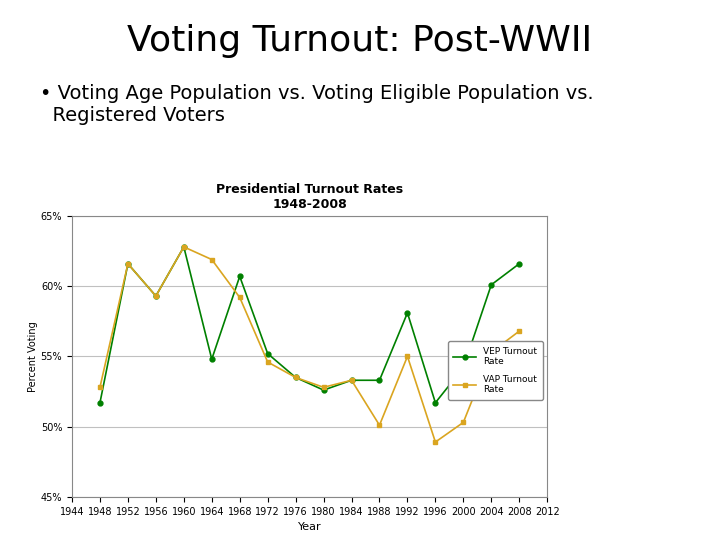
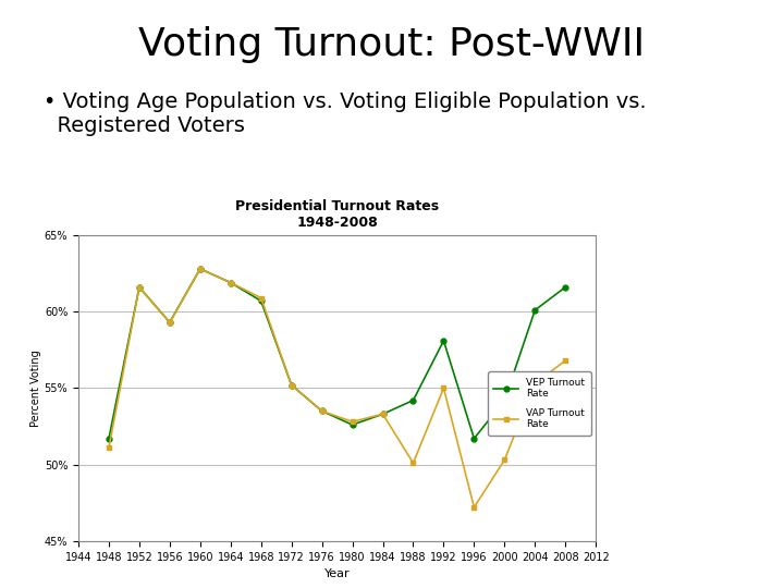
VAP Turnout Rate/1948: 52.8% -> 51.1%
VEP Turnout Rate/1964: 54.8% -> 61.9%
VAP Turnout Rate/1968: 59.2% -> 60.9%
VAP Turnout Rate/1972: 54.6% -> 55.2%
VEP Turnout Rate/1988: 53.3% -> 54.2%
VAP Turnout Rate/1996: 48.9% -> 47.2%
